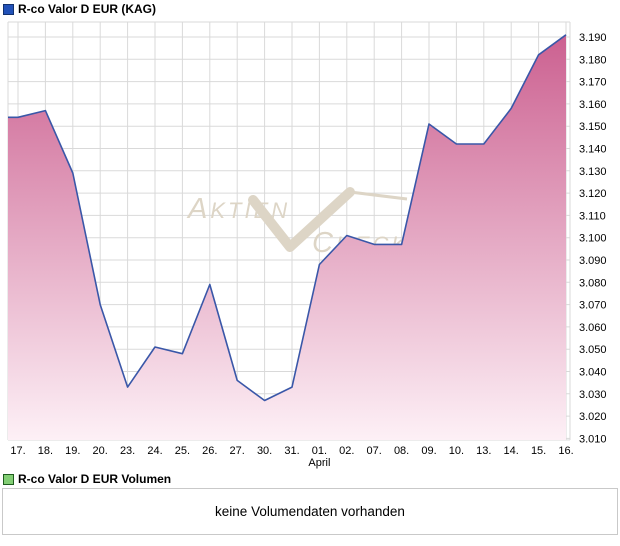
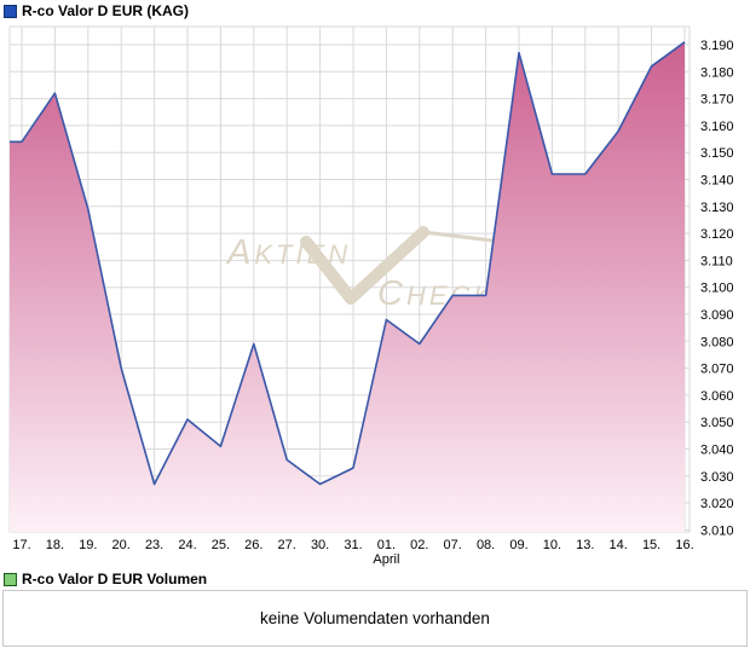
18.: 3.157 -> 3.172
23.: 3.033 -> 3.027
25.: 3.048 -> 3.041
02.: 3.101 -> 3.079
09.: 3.151 -> 3.187
